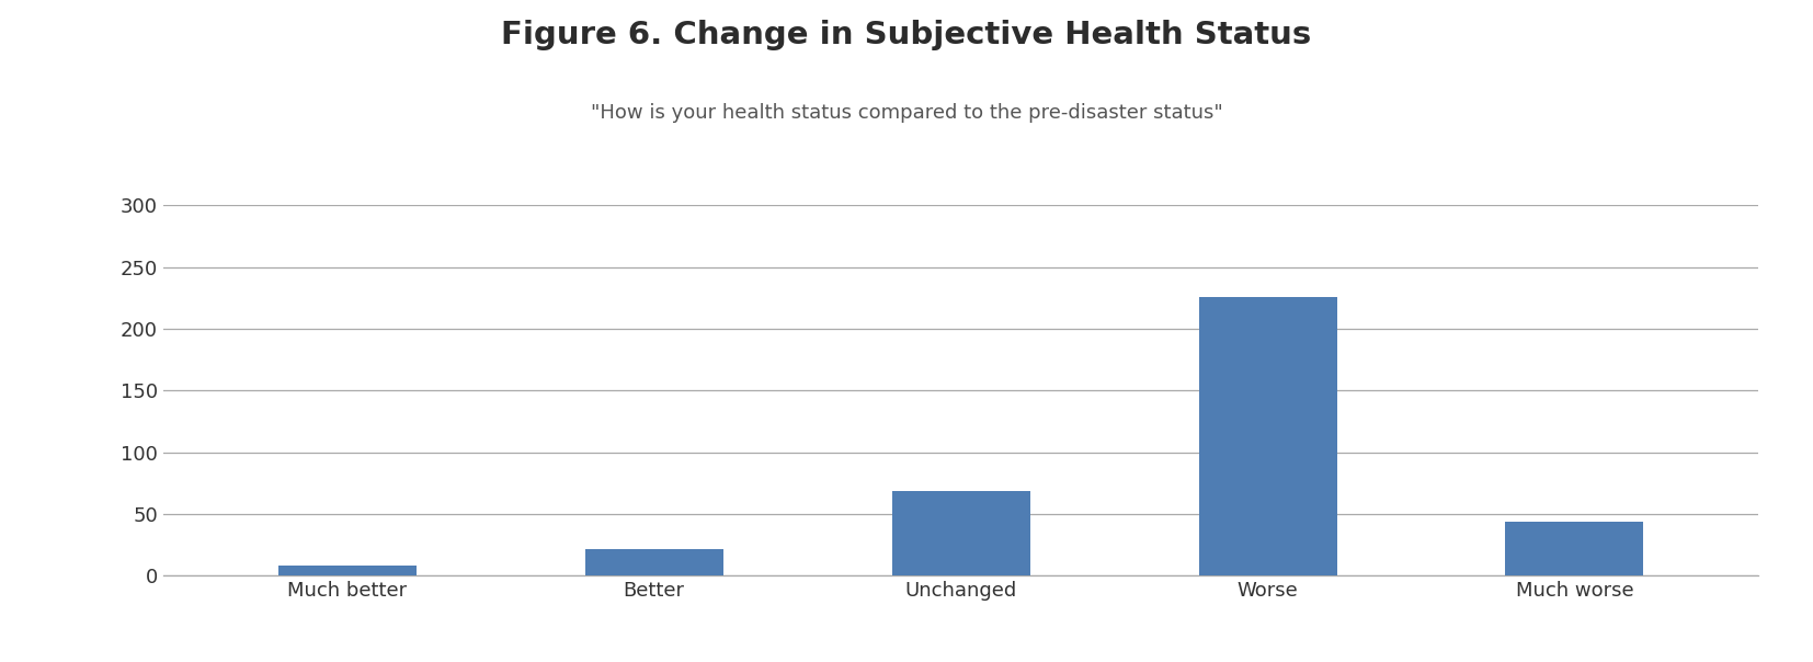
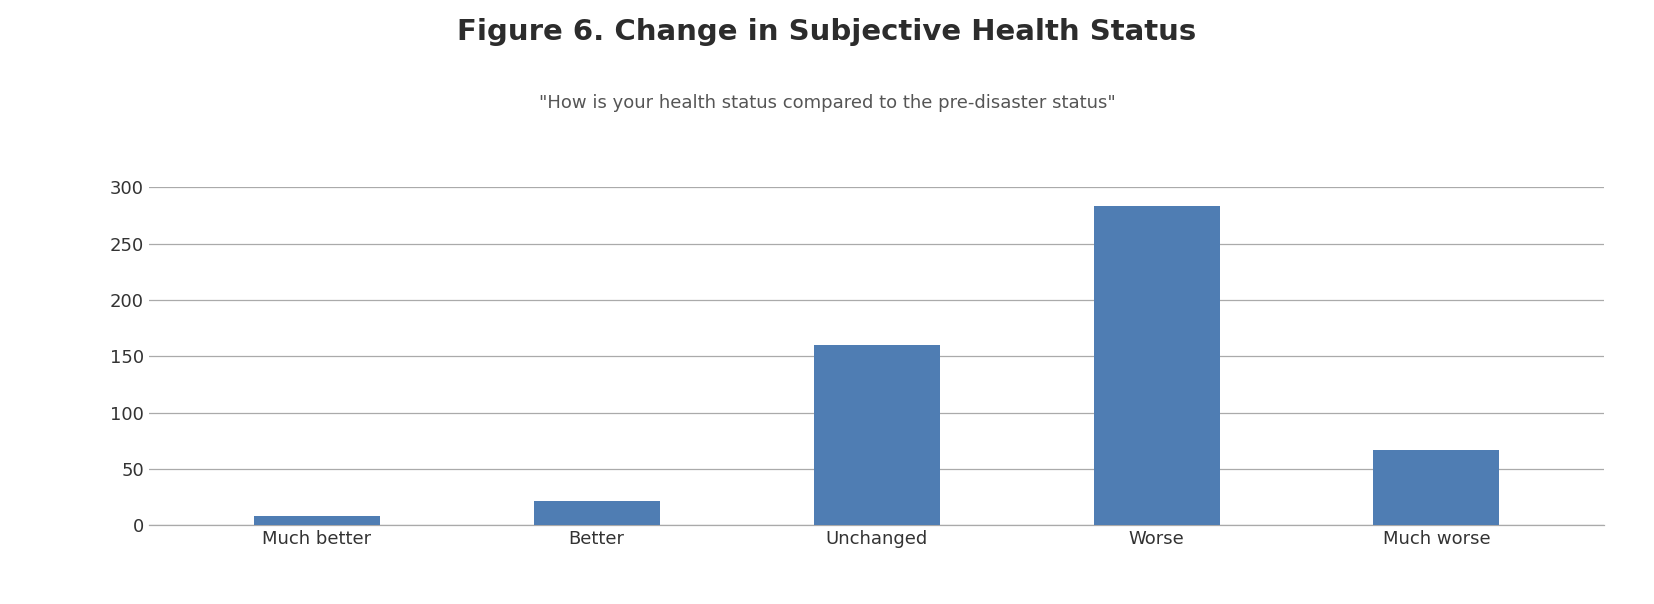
Unchanged: 69 -> 160
Worse: 226 -> 283
Much worse: 44 -> 67
